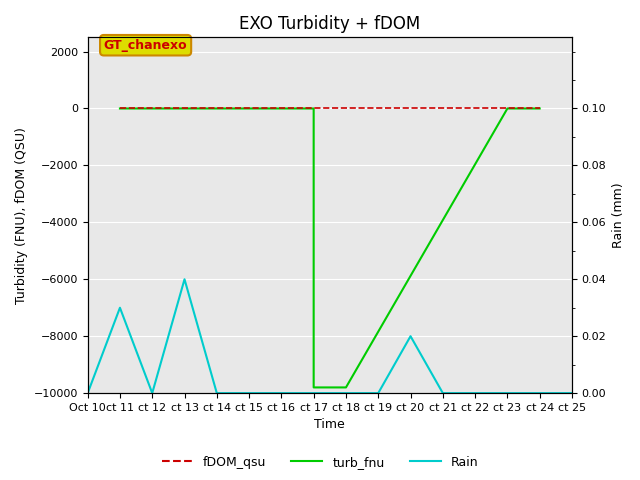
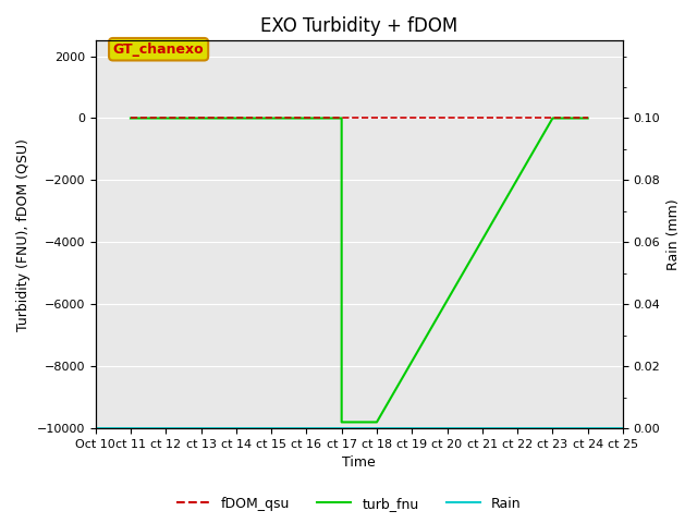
Rain/ct 11: -7000 -> -10000
Rain/ct 13: -6000 -> -10000
Rain/ct 20: -8000 -> -10000
